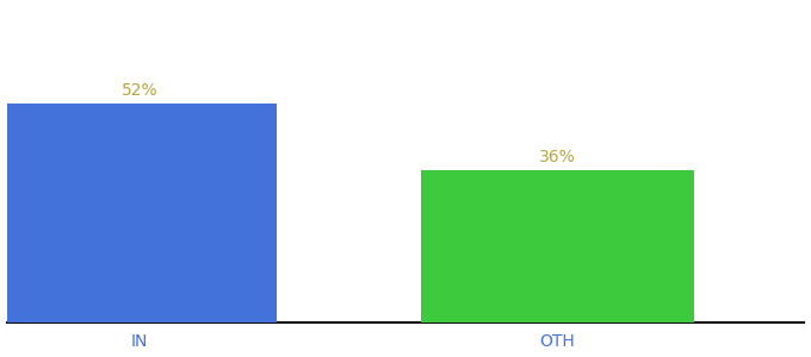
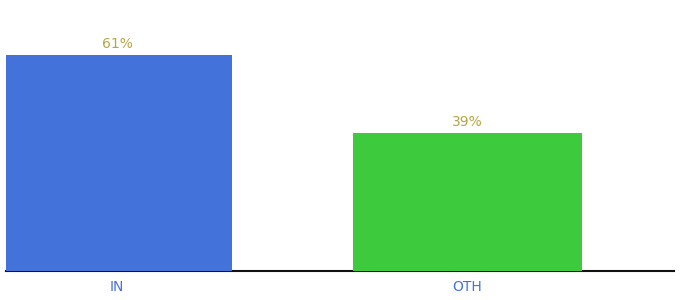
IN: 52% -> 61%
OTH: 36% -> 39%
